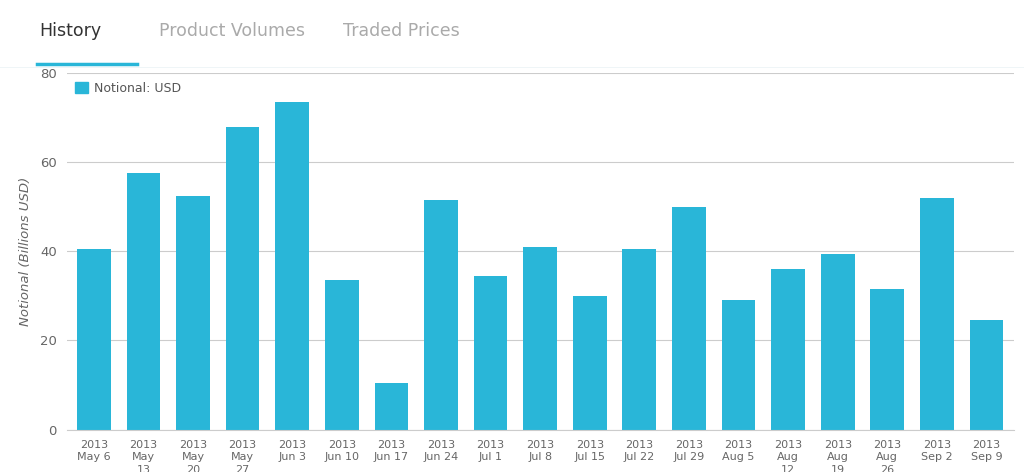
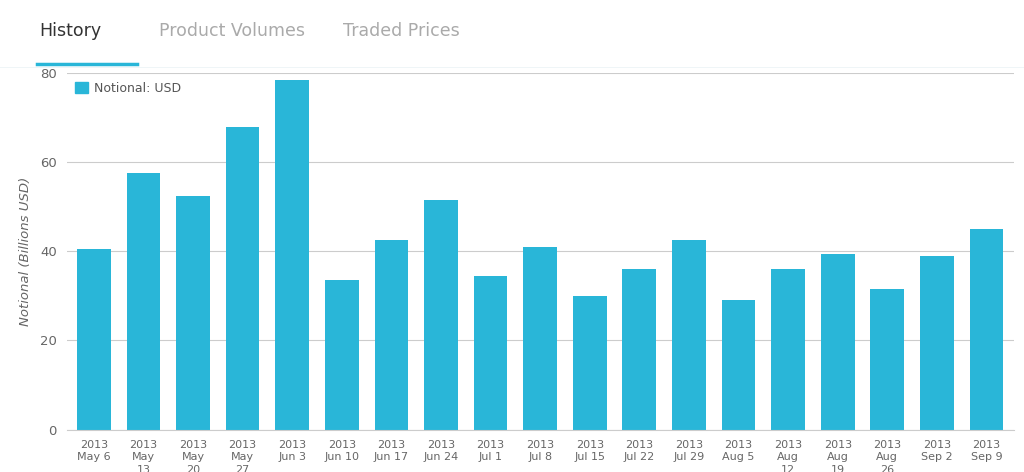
2013 Jun 3: 73.5 -> 78.5
2013 Jun 17: 10.5 -> 42.5
2013 Jul 22: 40.5 -> 36.0
2013 Jul 29: 50.0 -> 42.5
2013 Sep 2: 52.0 -> 39.0
2013 Sep 9: 24.5 -> 45.0
